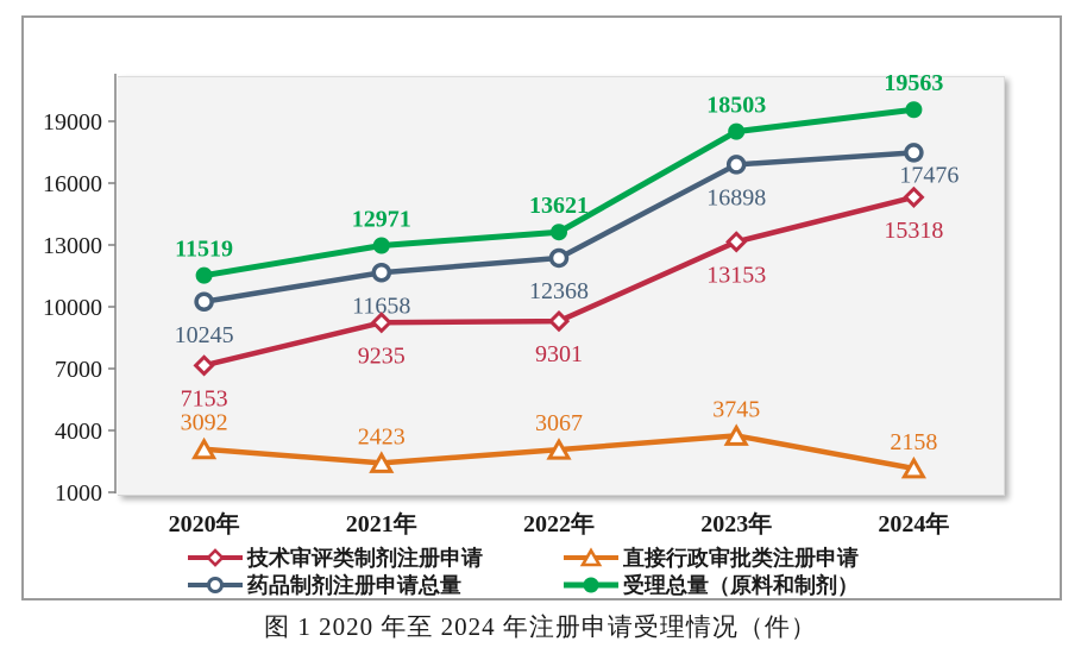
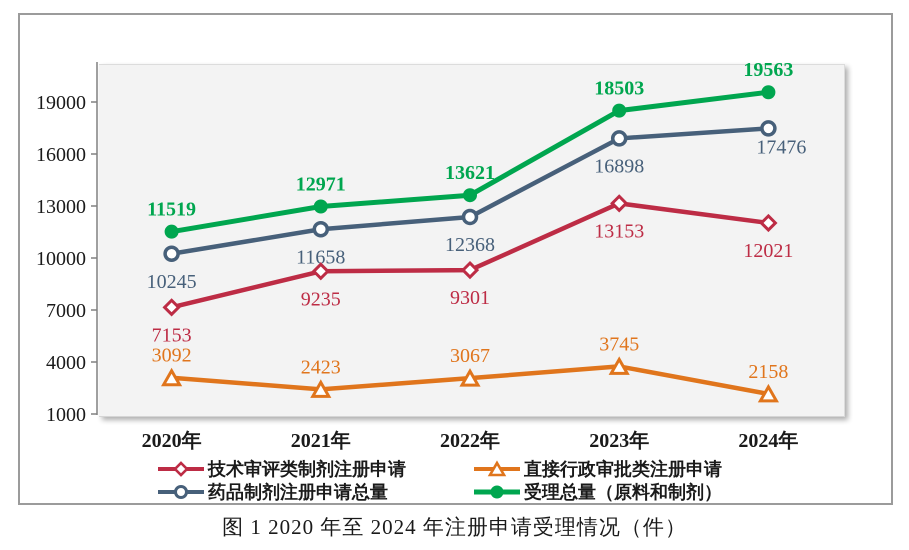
技术审评类制剂注册申请/2024年: 15318 -> 12021
